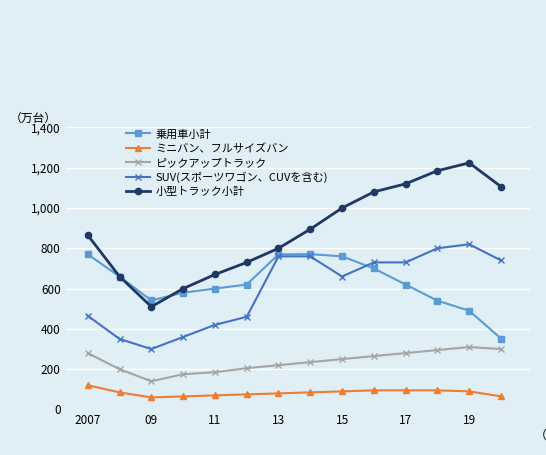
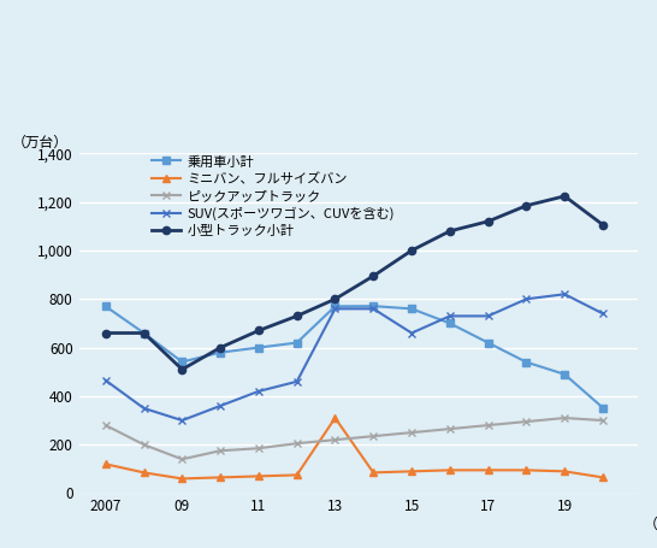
小型トラック小計/2007: 865 -> 660
ミニバン、フルサイズバン/13: 80 -> 310
